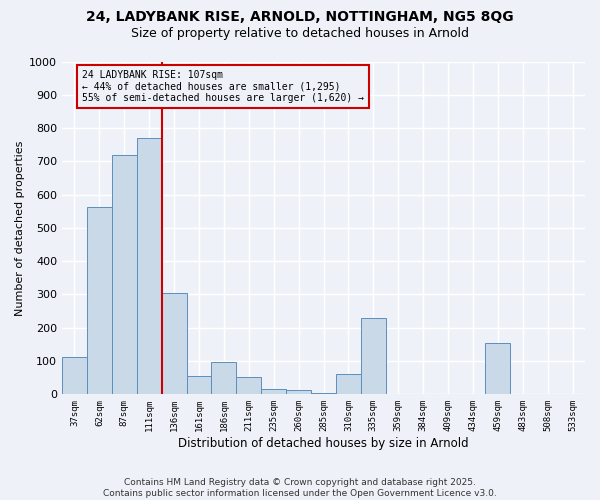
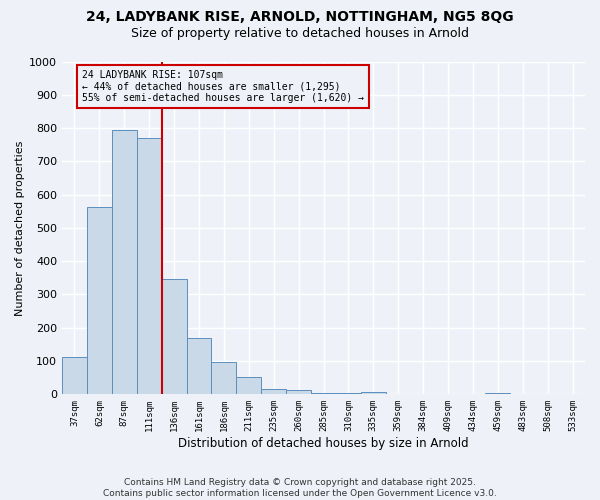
87sqm: 720 -> 793
136sqm: 305 -> 348
161sqm: 55 -> 168
310sqm: 60 -> 5
335sqm: 230 -> 8
459sqm: 155 -> 3
